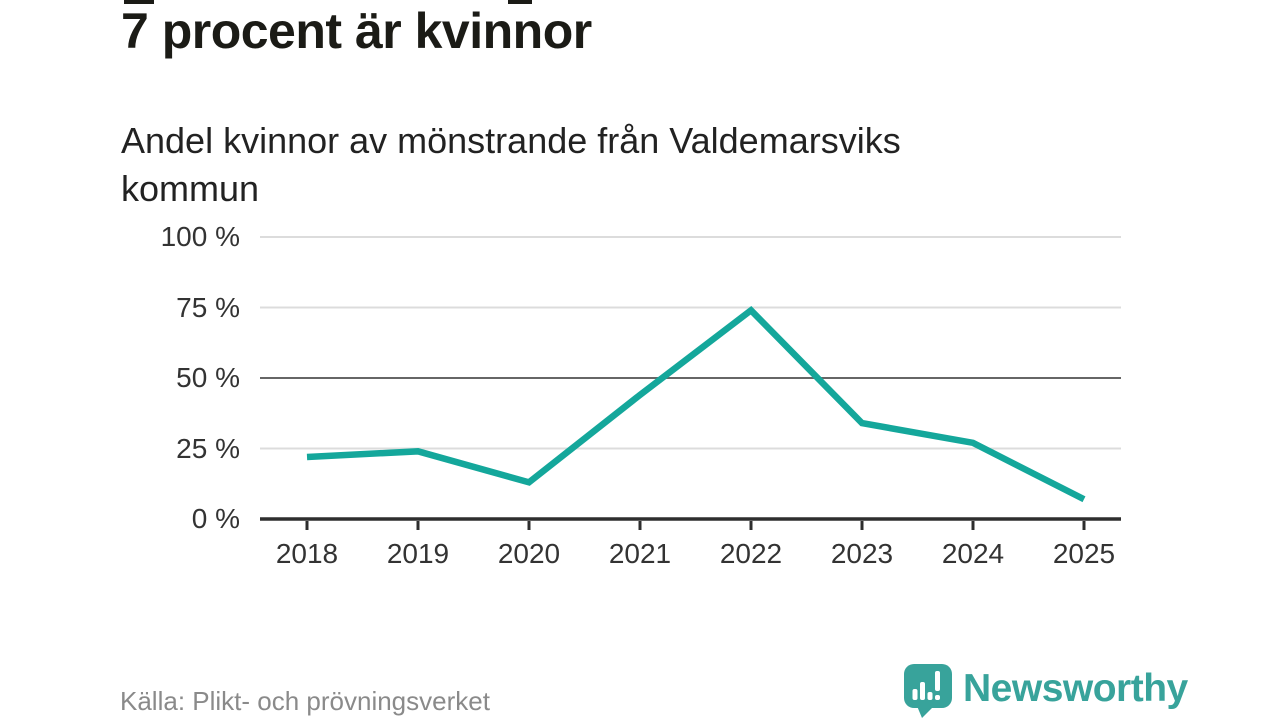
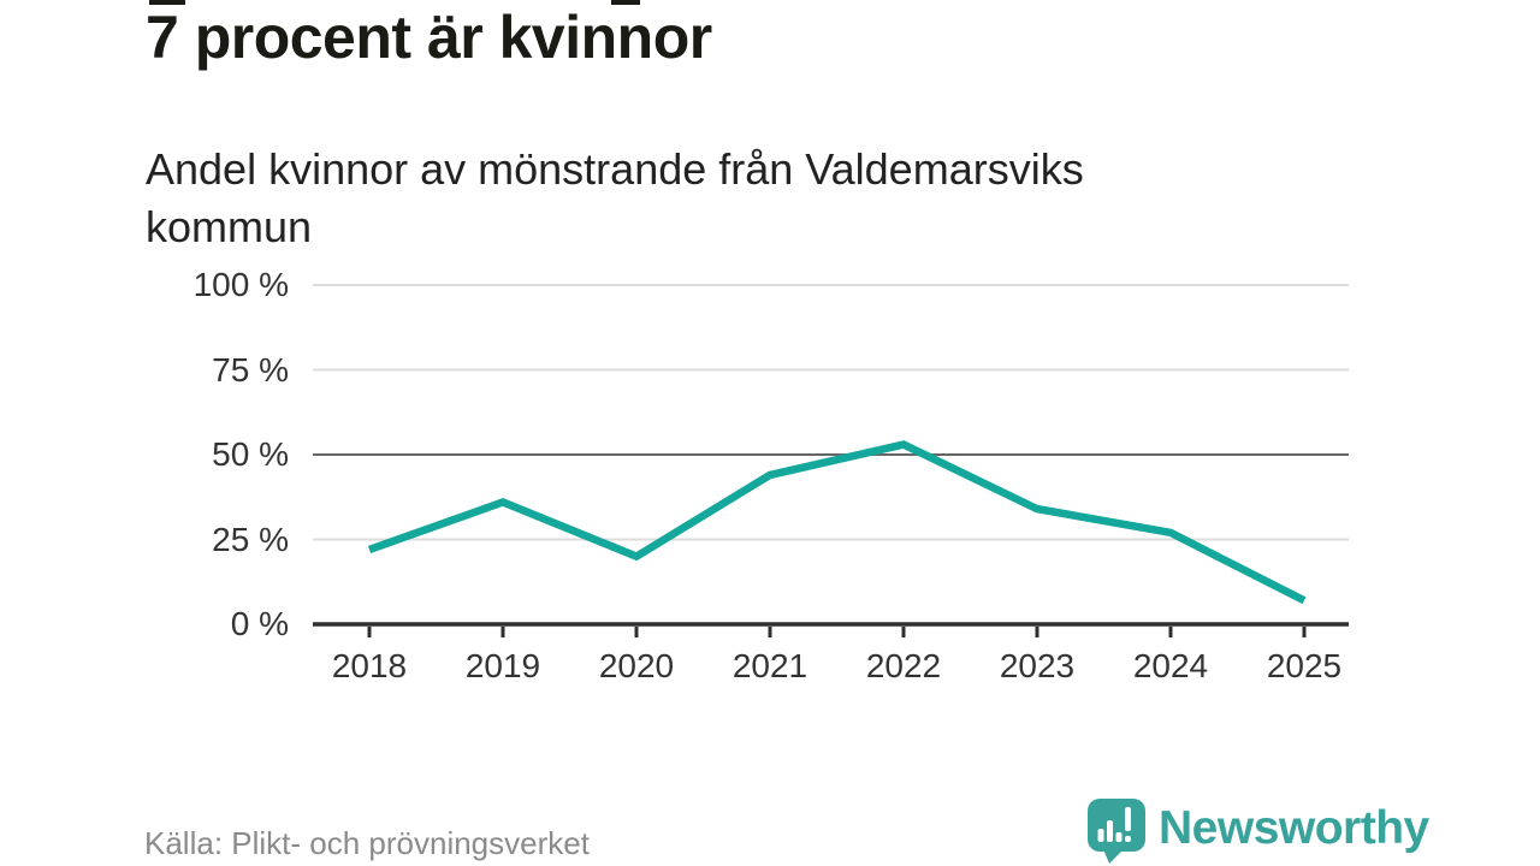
2019: 24% -> 36%
2020: 13% -> 20%
2022: 74% -> 53%
